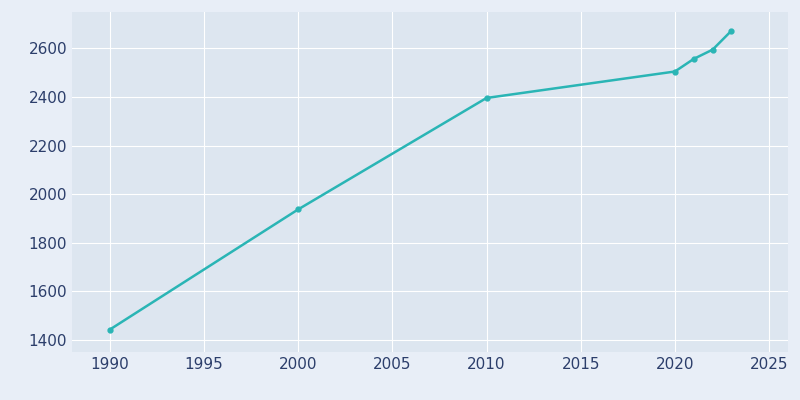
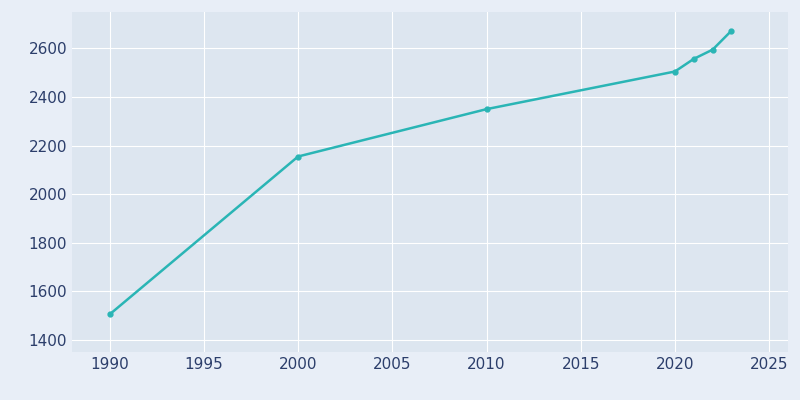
1990: 1442 -> 1505
2000: 1937 -> 2155
2010: 2396 -> 2350
